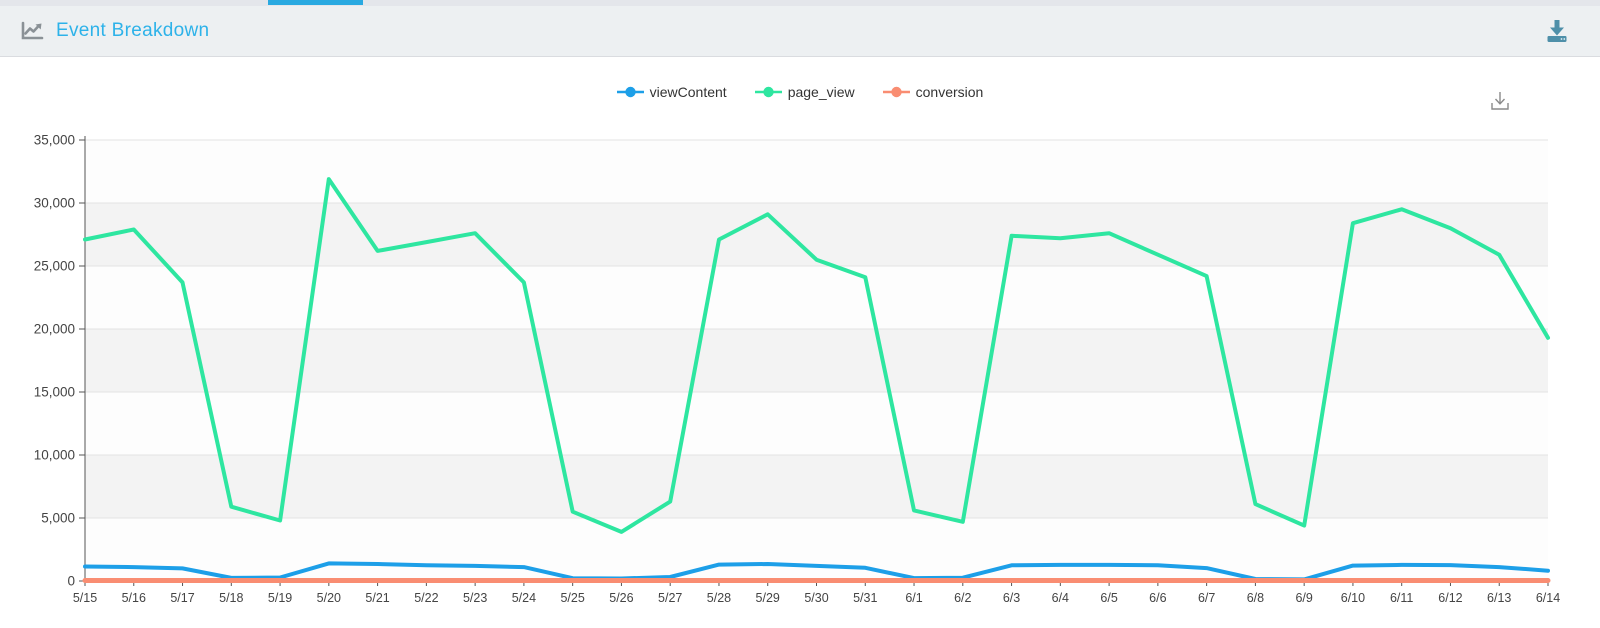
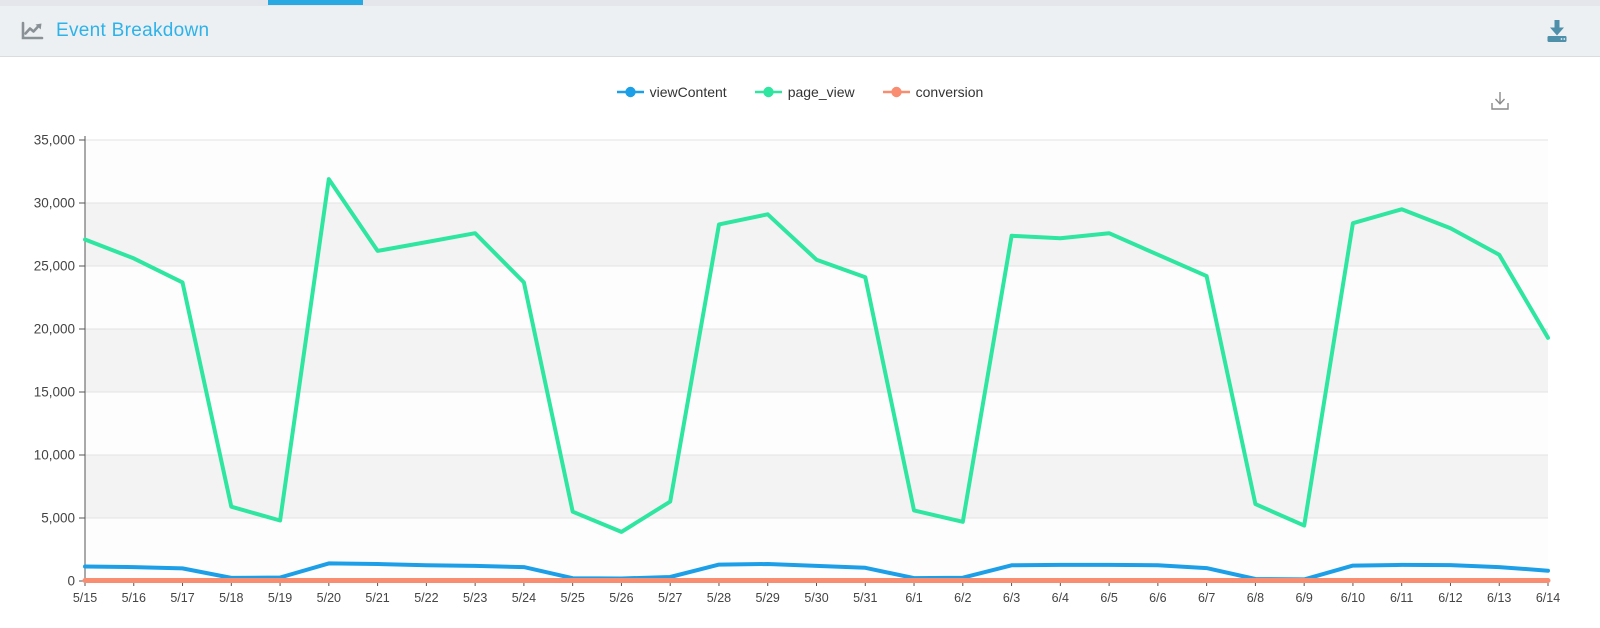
page_view/5/16: 27900 -> 25600
page_view/5/28: 27100 -> 28300
